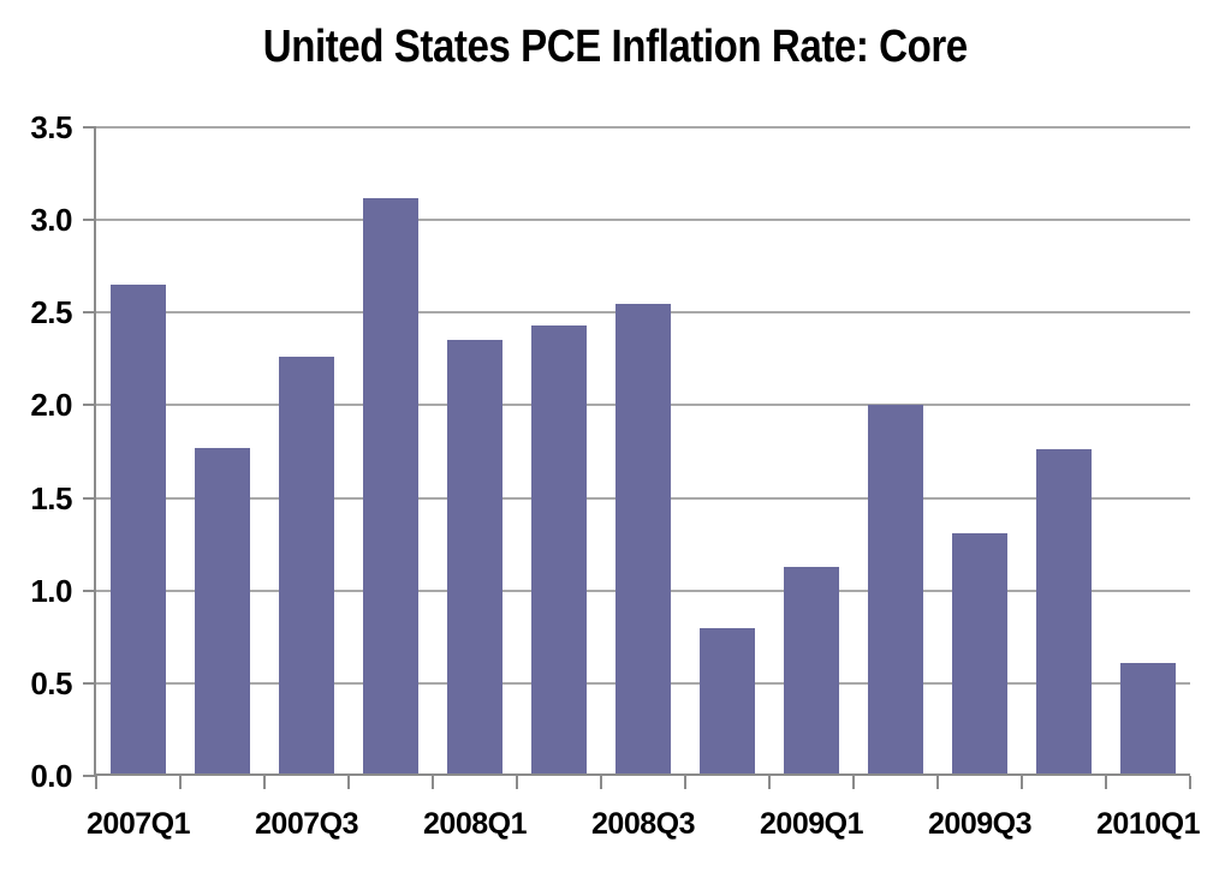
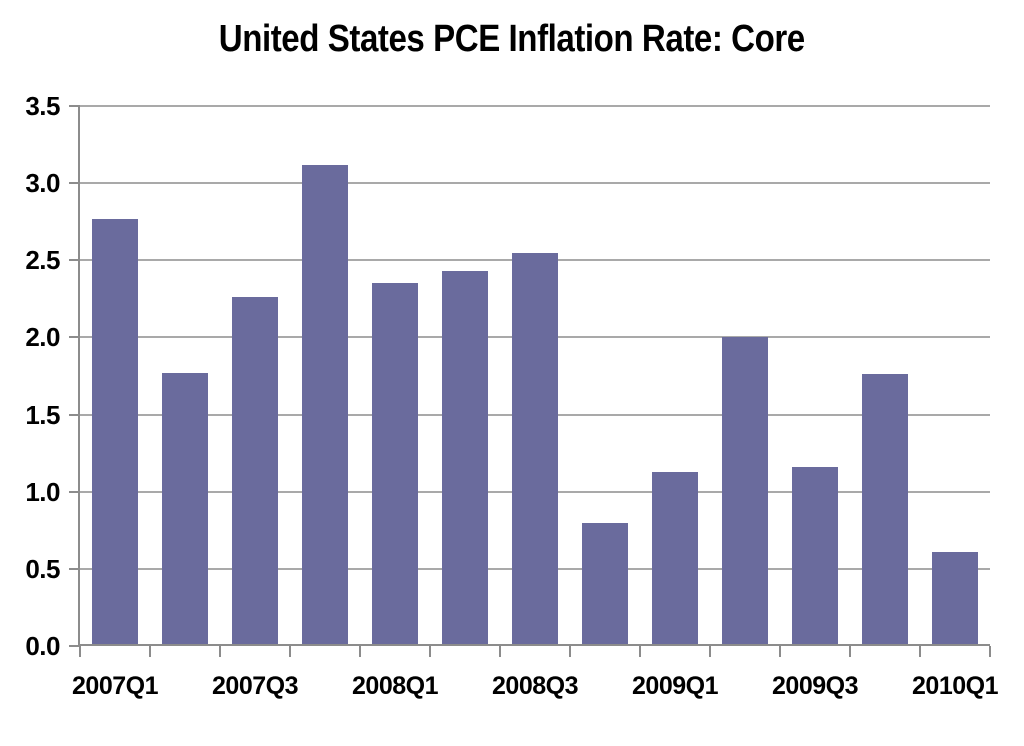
2007Q1: 2.65 -> 2.77
2009Q3: 1.31 -> 1.16
